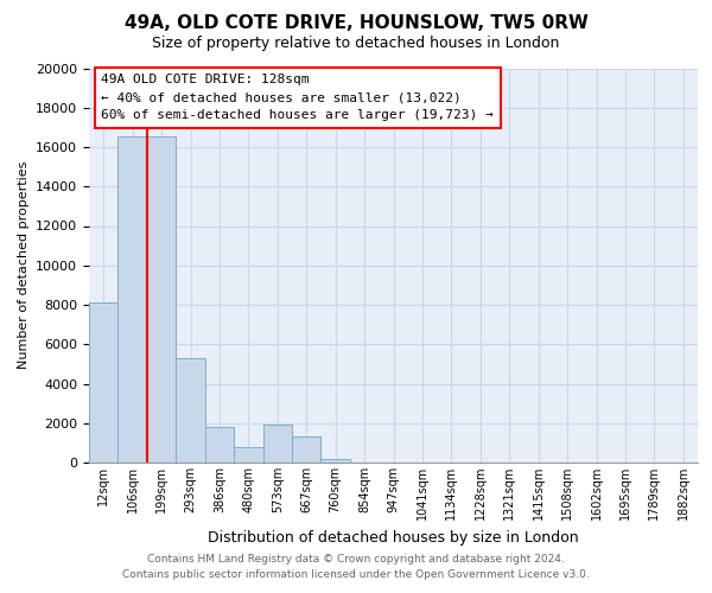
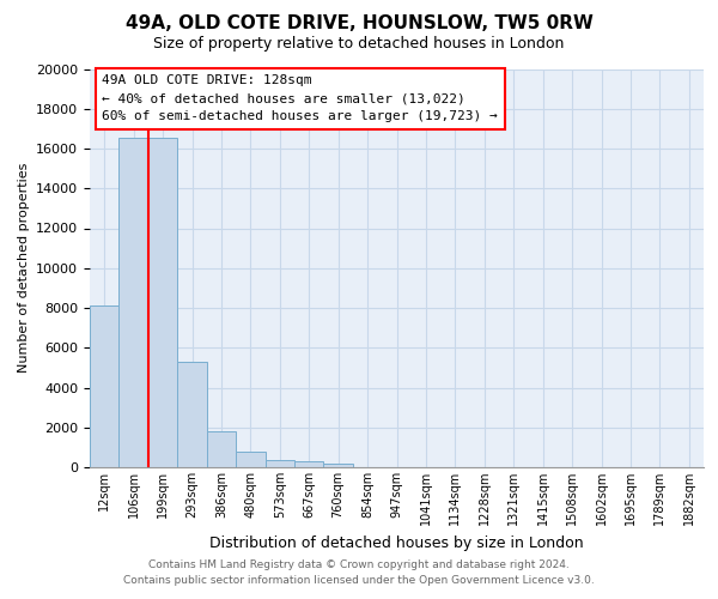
573sqm: 1900 -> 400
667sqm: 1300 -> 300
